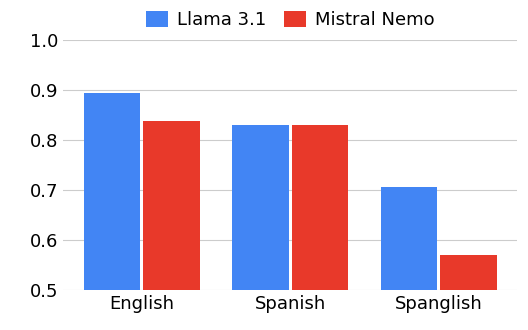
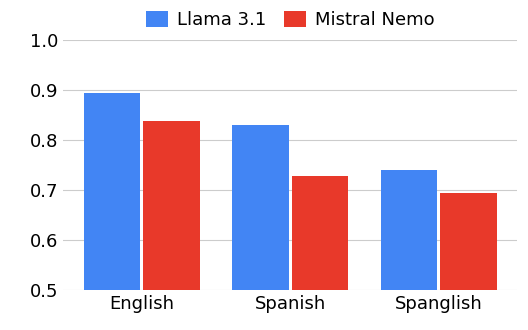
Mistral Nemo/Spanish: 0.830 -> 0.728
Llama 3.1/Spanglish: 0.706 -> 0.740
Mistral Nemo/Spanglish: 0.570 -> 0.695
